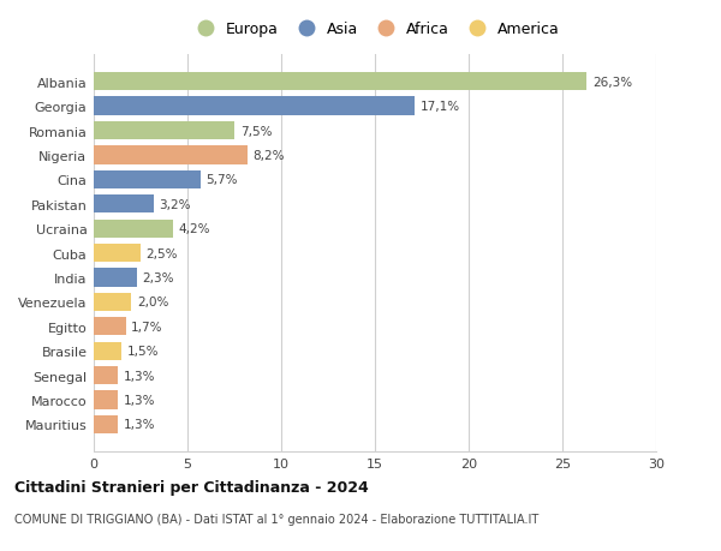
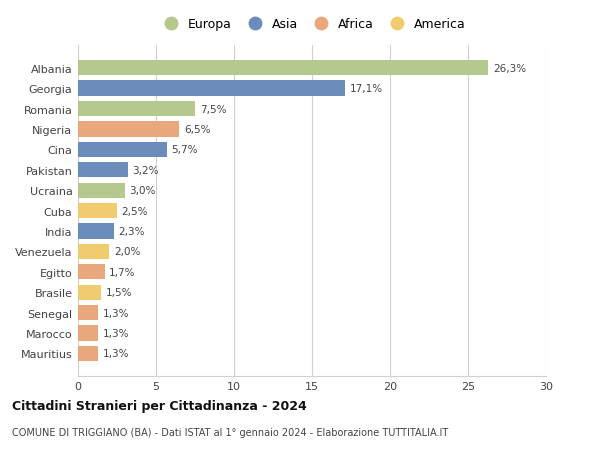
Nigeria: 8,2% -> 6,5%
Ucraina: 4,2% -> 3,0%
